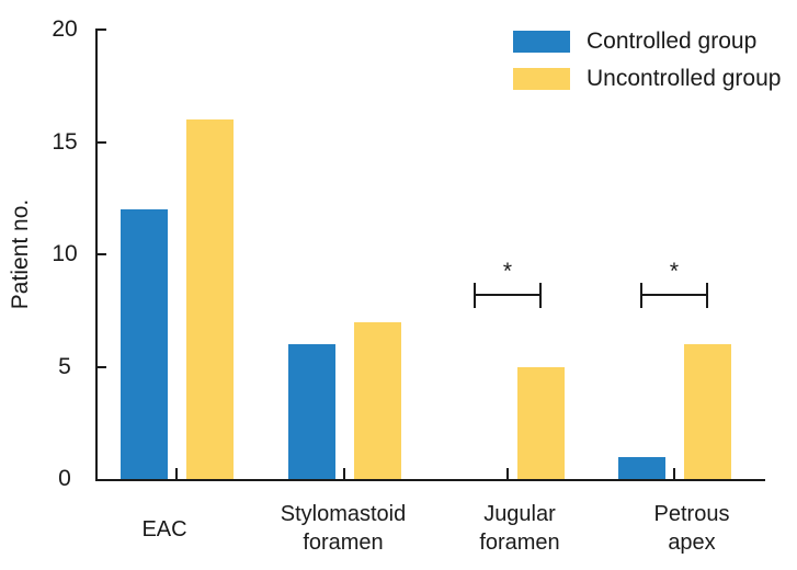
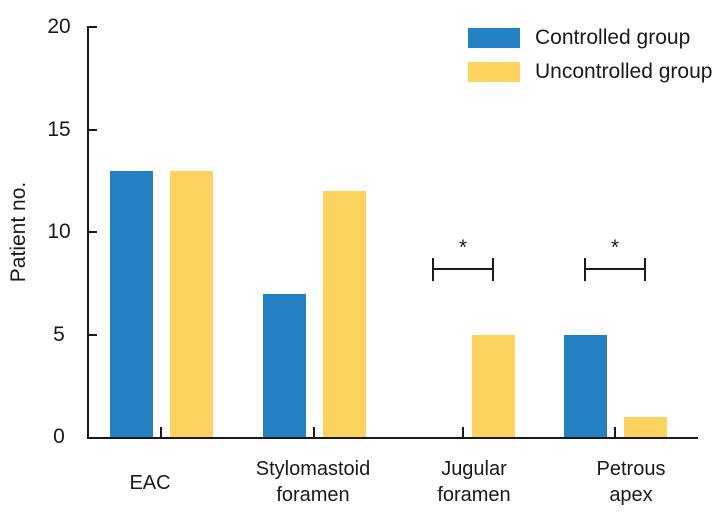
Controlled group/EAC: 12 -> 13
Uncontrolled group/EAC: 16 -> 13
Controlled group/Stylomastoid foramen: 6 -> 7
Uncontrolled group/Stylomastoid foramen: 7 -> 12
Controlled group/Petrous apex: 1 -> 5
Uncontrolled group/Petrous apex: 6 -> 1
